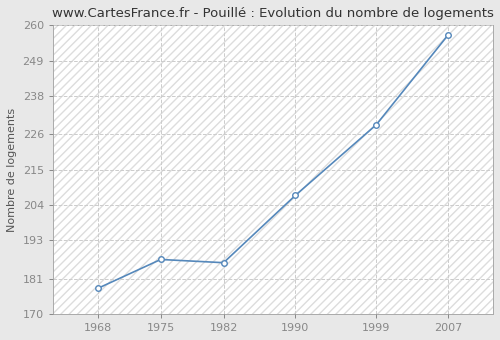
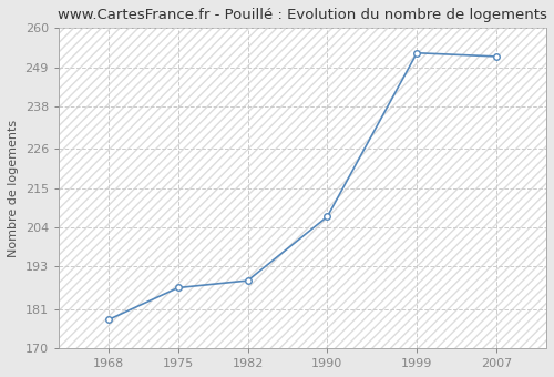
1982: 186 -> 189
1999: 229 -> 253
2007: 257 -> 252
